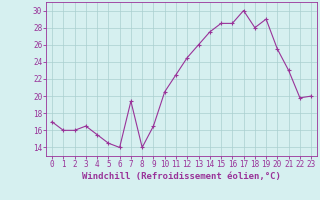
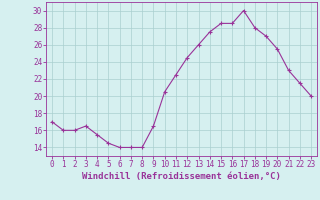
7: 19.4 -> 14.0
19: 29.0 -> 27.0
22: 19.8 -> 21.5
